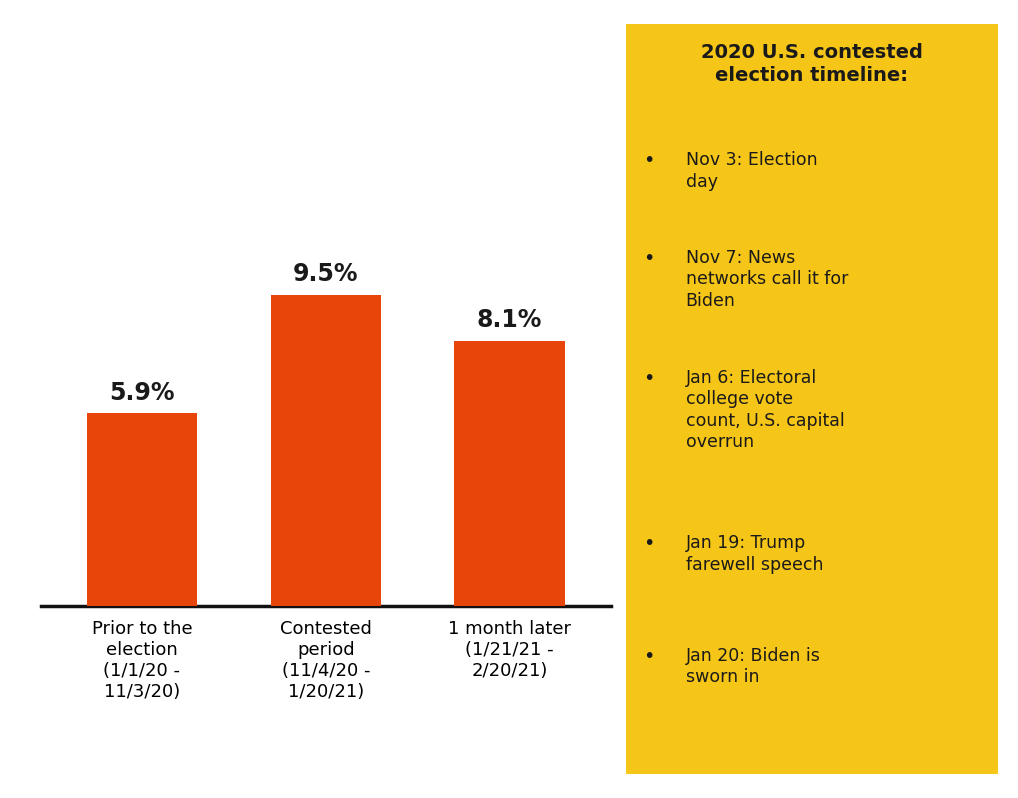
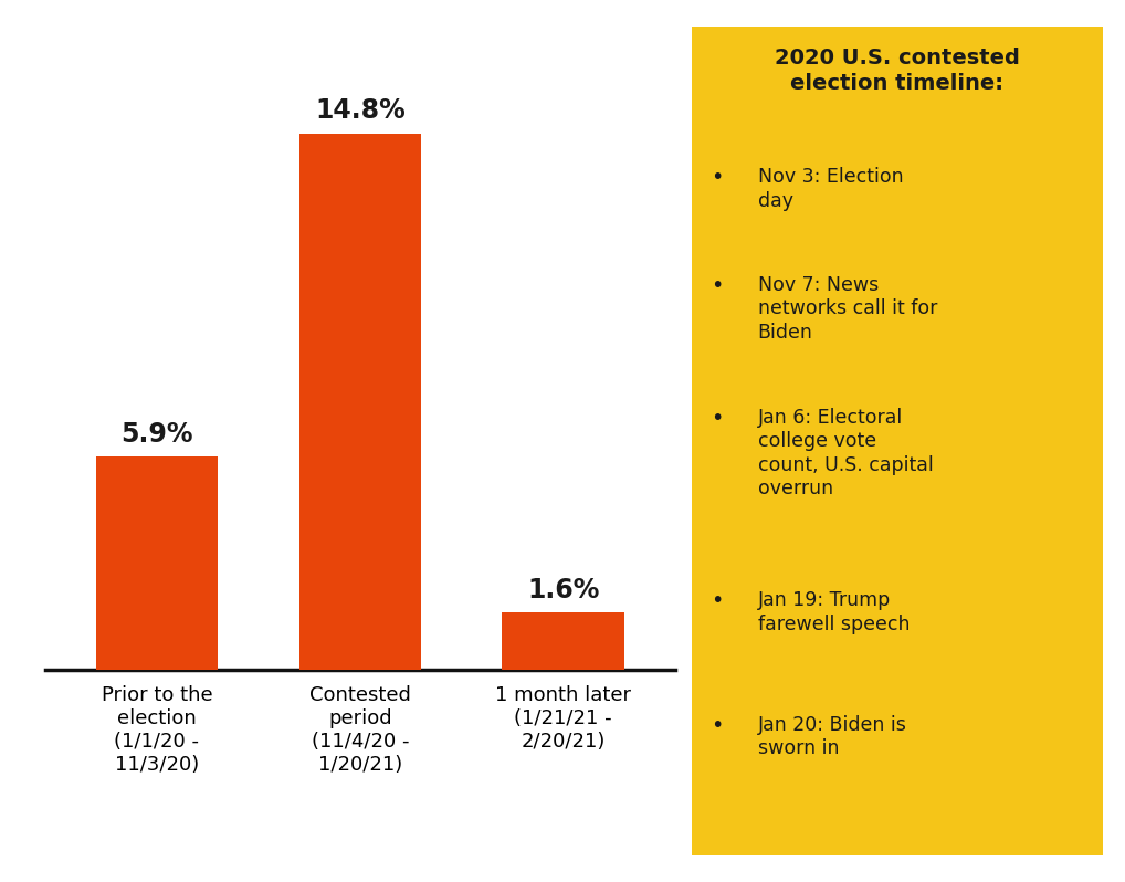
Contested period (11/4/20 - 1/20/21): 9.5% -> 14.8%
1 month later (1/21/21 - 2/20/21): 8.1% -> 1.6%
